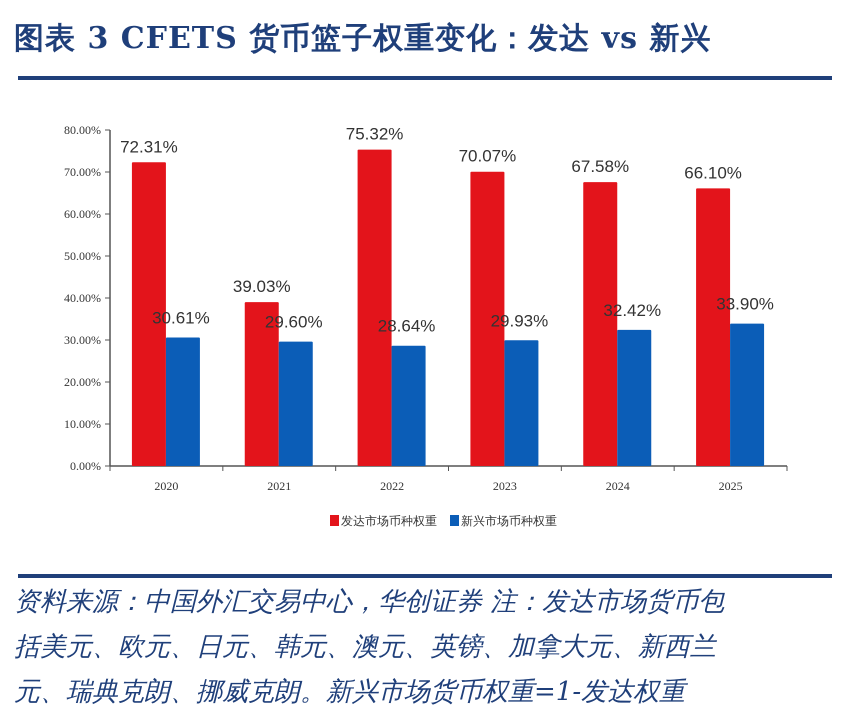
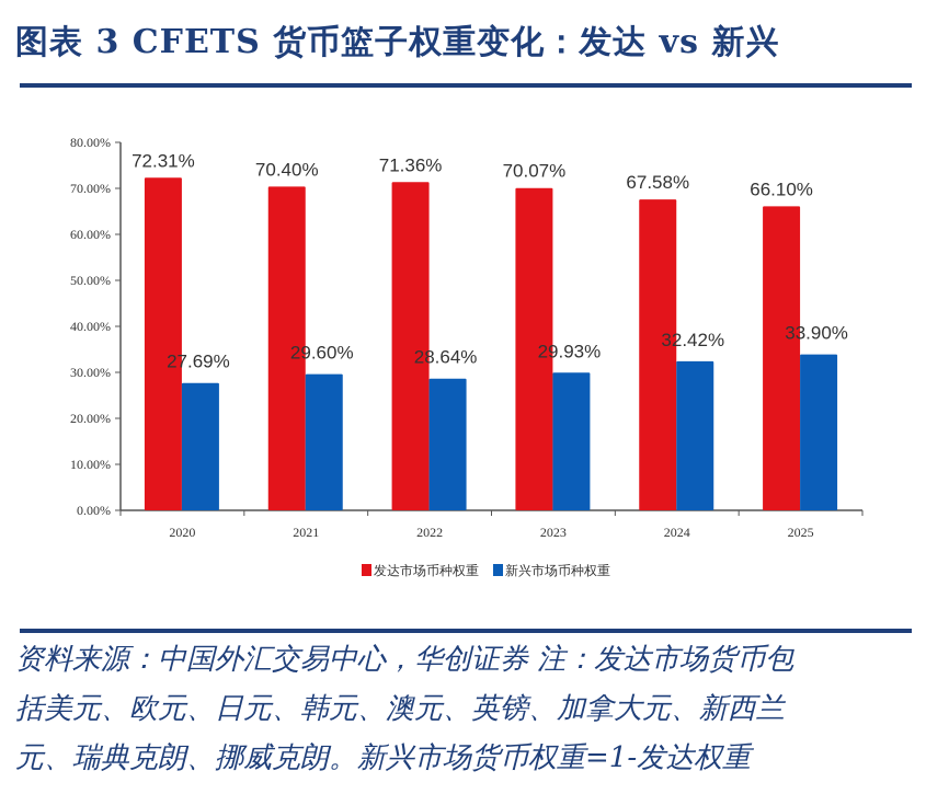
新兴市场币种权重/2020: 30.61% -> 27.69%
发达市场币种权重/2021: 39.03% -> 70.40%
发达市场币种权重/2022: 75.32% -> 71.36%
